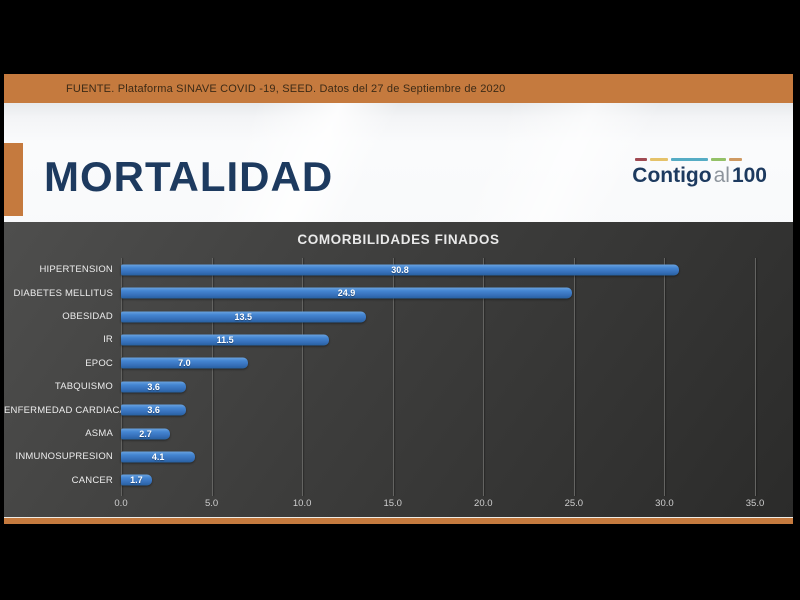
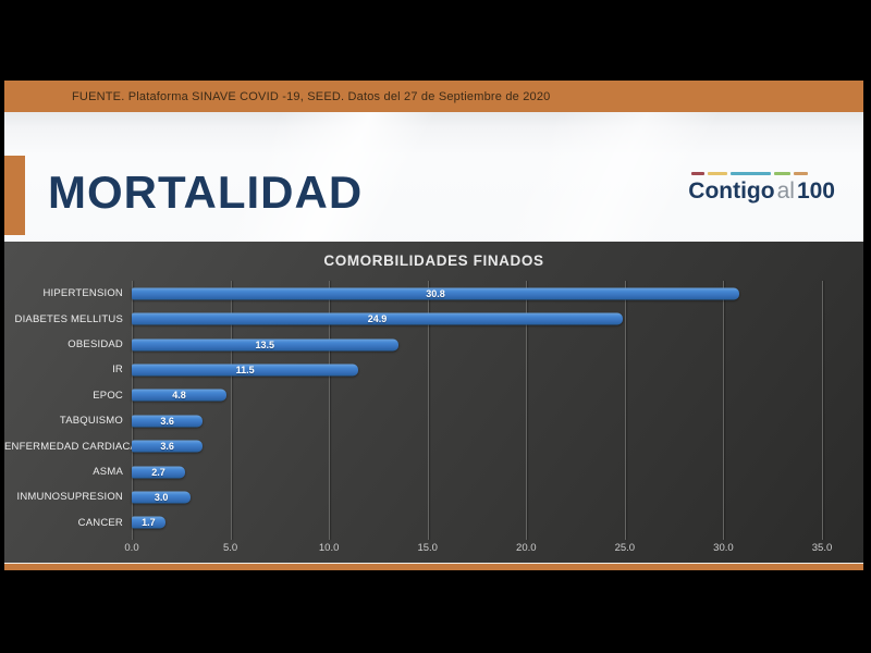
EPOC: 7.0 -> 4.8
INMUNOSUPRESION: 4.1 -> 3.0
